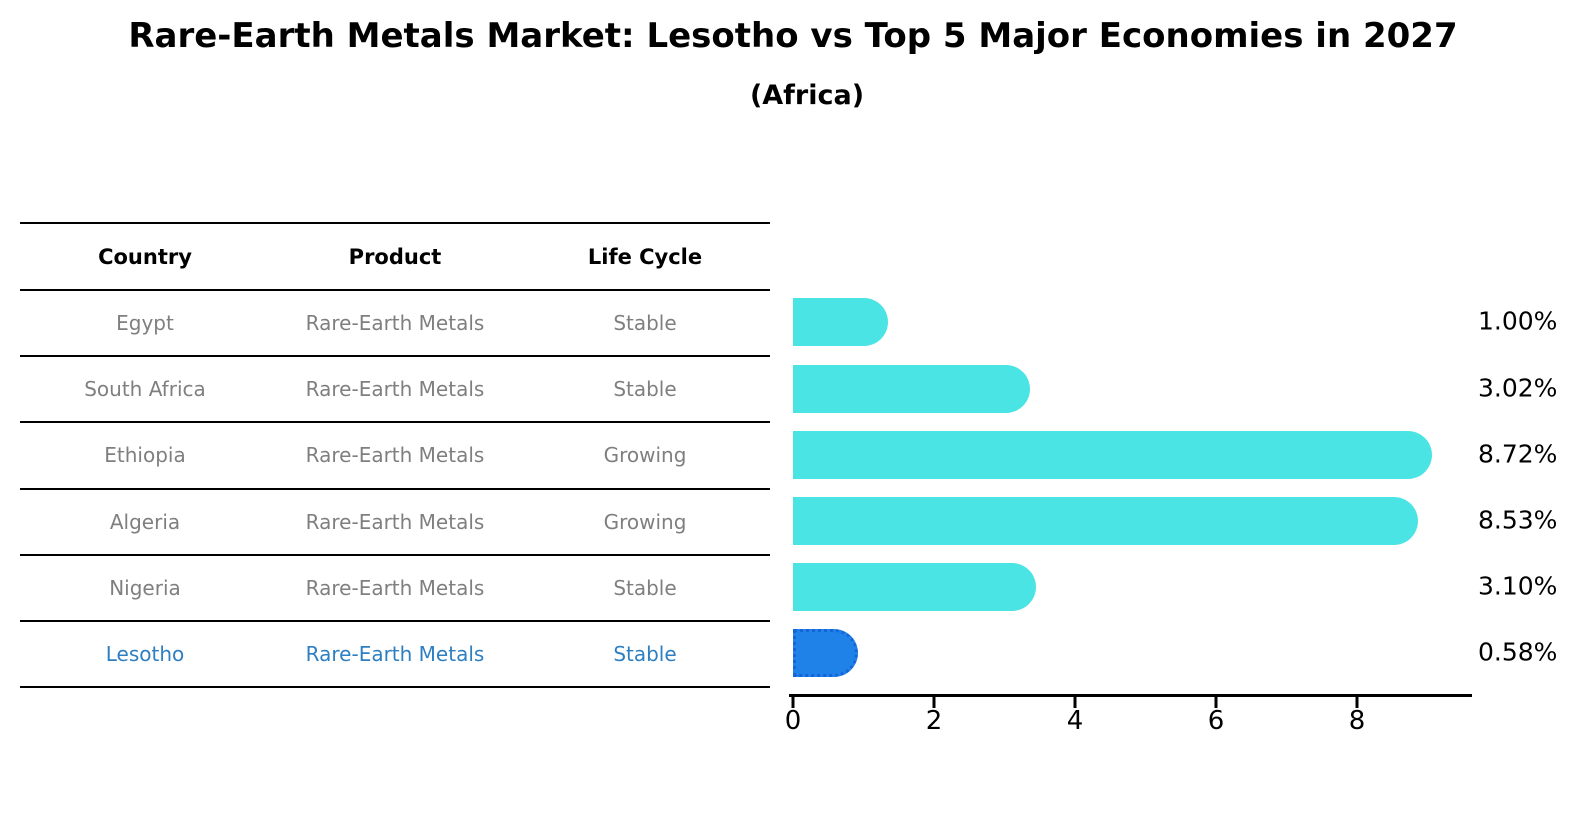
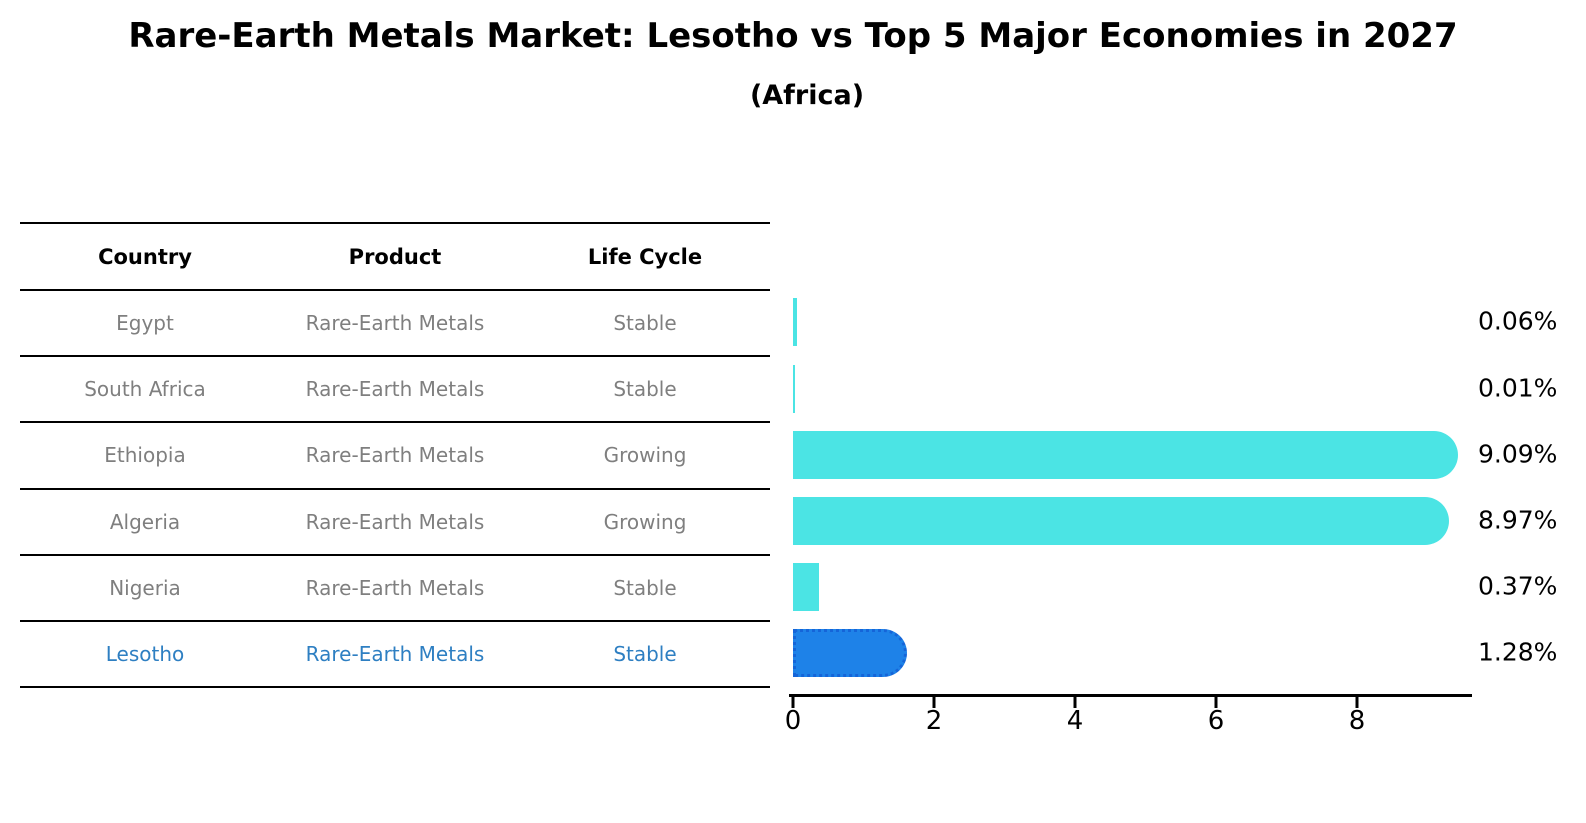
Egypt: 1.00% -> 0.06%
South Africa: 3.02% -> 0.01%
Ethiopia: 8.72% -> 9.09%
Algeria: 8.53% -> 8.97%
Nigeria: 3.10% -> 0.37%
Lesotho: 0.58% -> 1.28%
